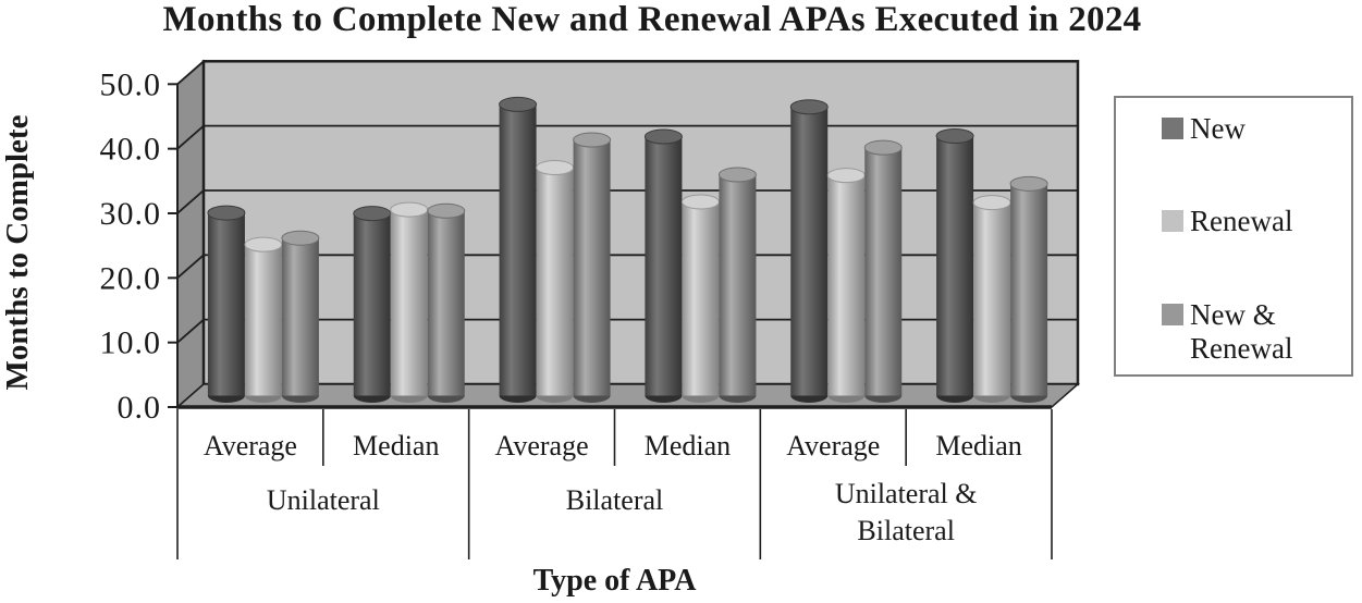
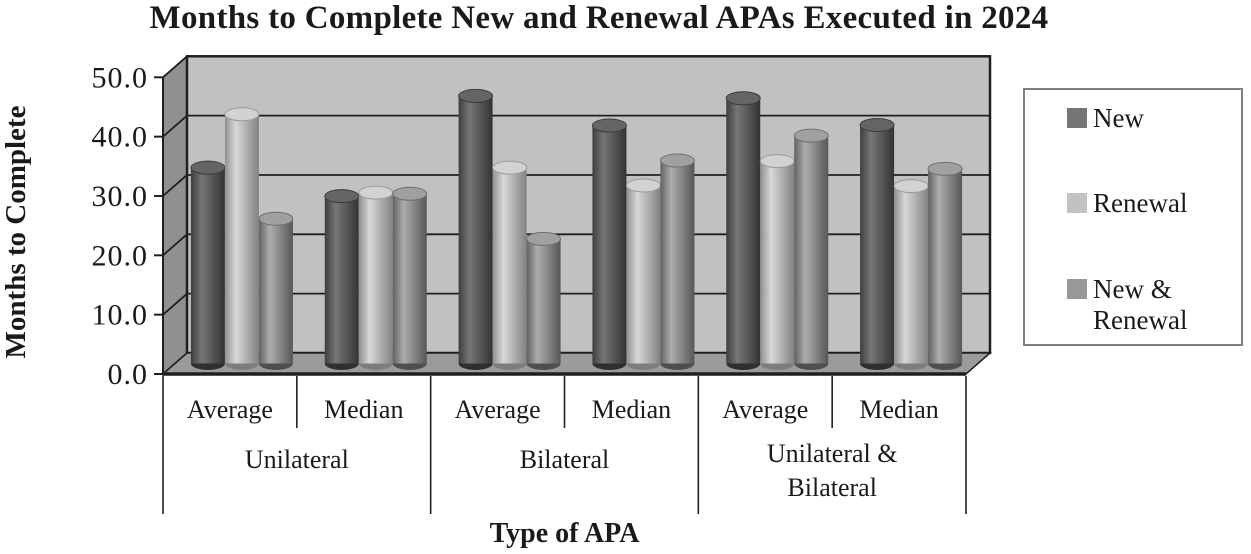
New/Unilateral Average: 28 -> 33
Renewal/Unilateral Average: 23 -> 42
Renewal/Bilateral Average: 35 -> 33
New & Renewal/Bilateral Average: 40 -> 21
